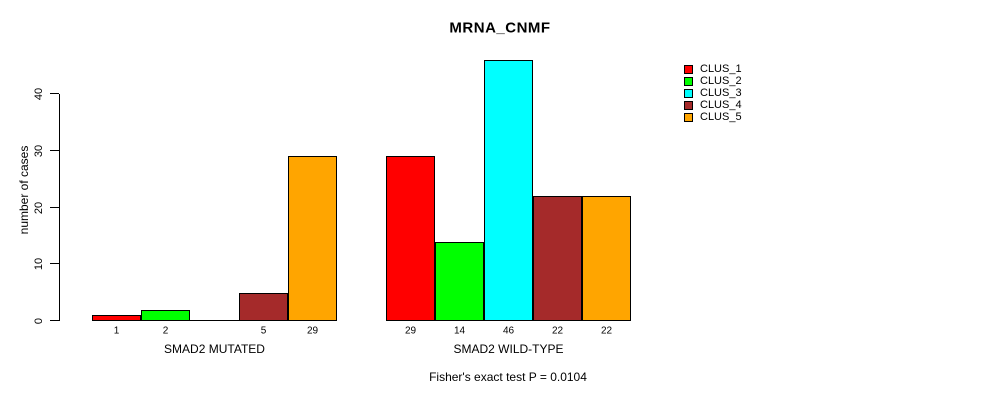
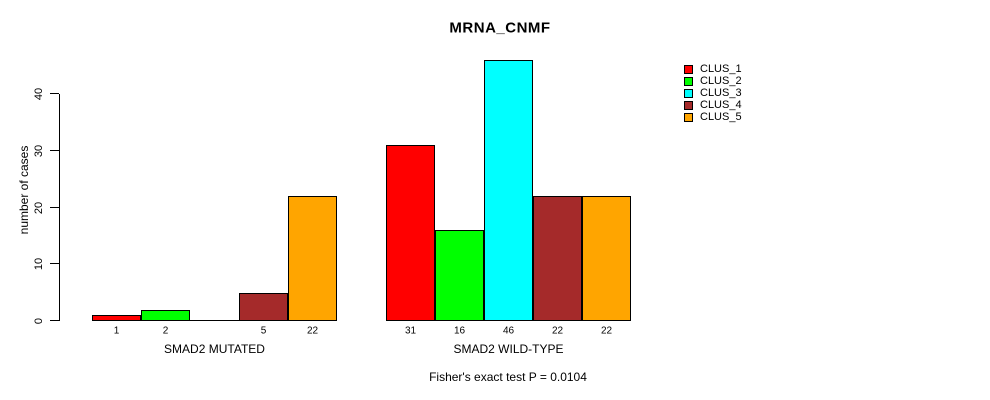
CLUS_5/SMAD2 MUTATED: 29 -> 22
CLUS_1/SMAD2 WILD-TYPE: 29 -> 31
CLUS_2/SMAD2 WILD-TYPE: 14 -> 16
